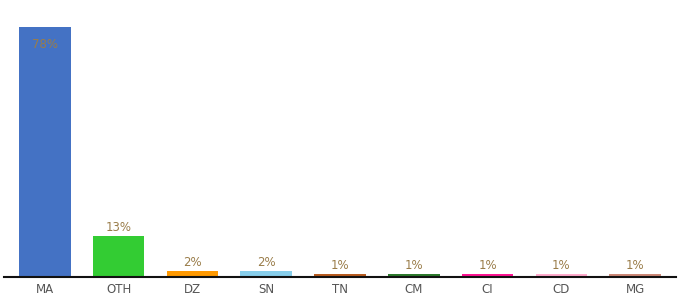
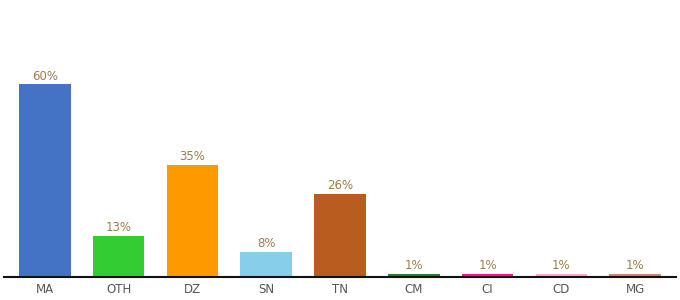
MA: 78% -> 60%
DZ: 2% -> 35%
SN: 2% -> 8%
TN: 1% -> 26%
